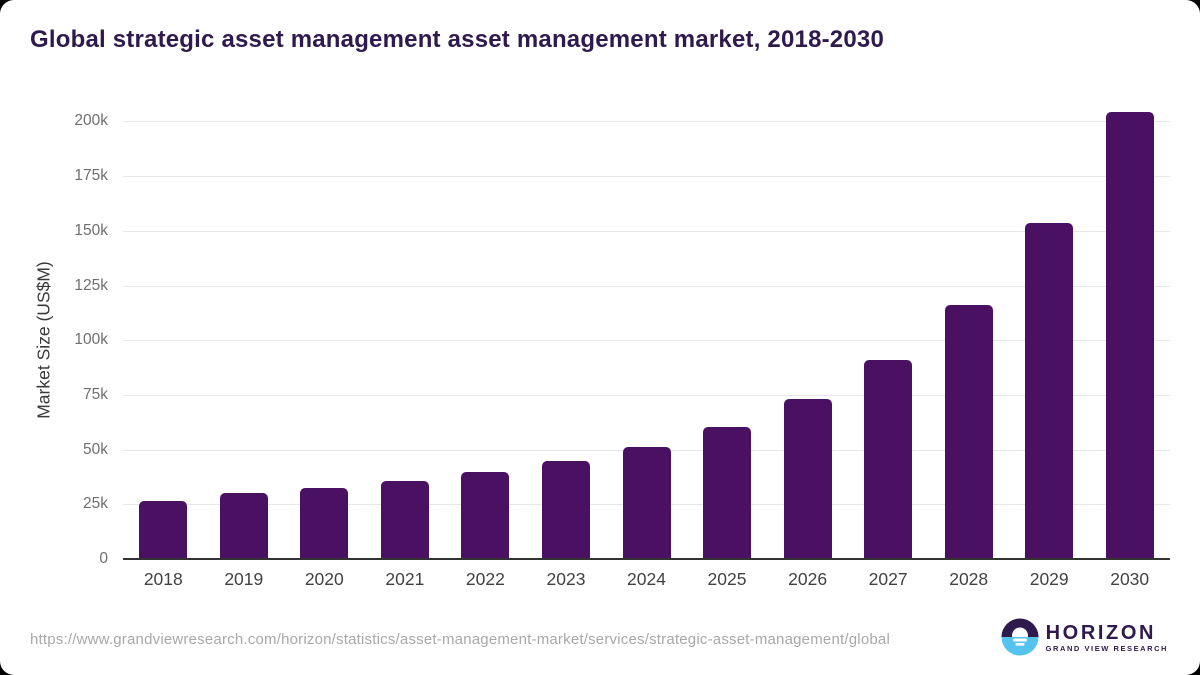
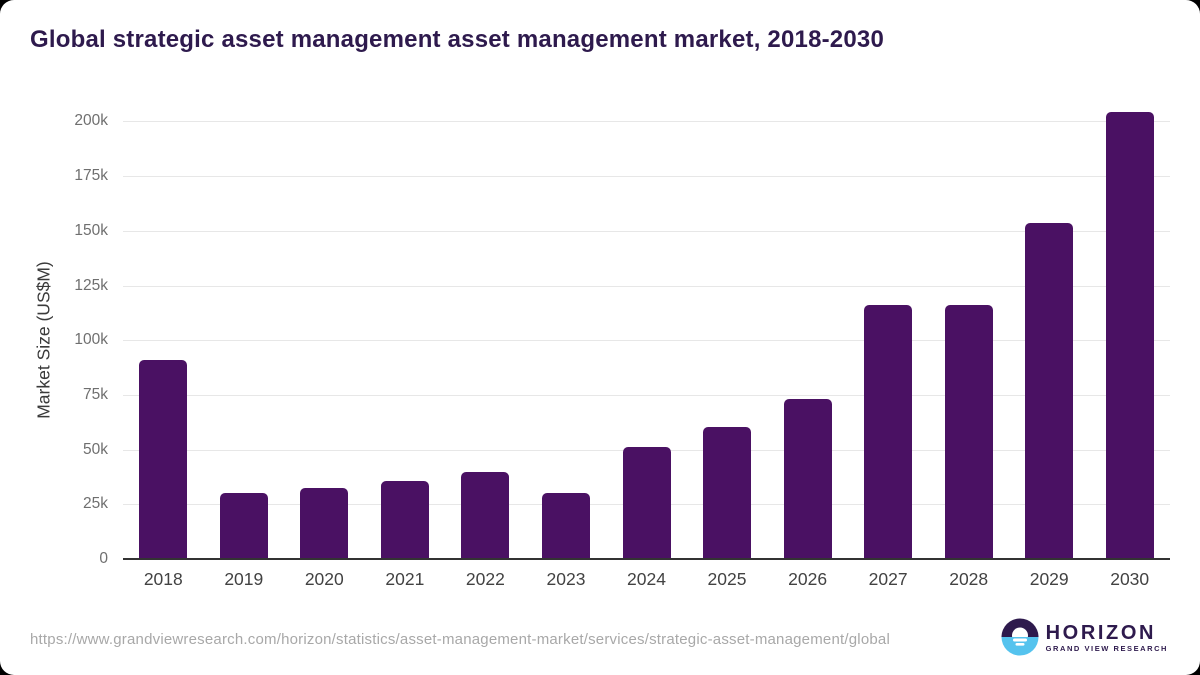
2018: 26k -> 91k
2023: 45k -> 30k
2027: 91k -> 116k
